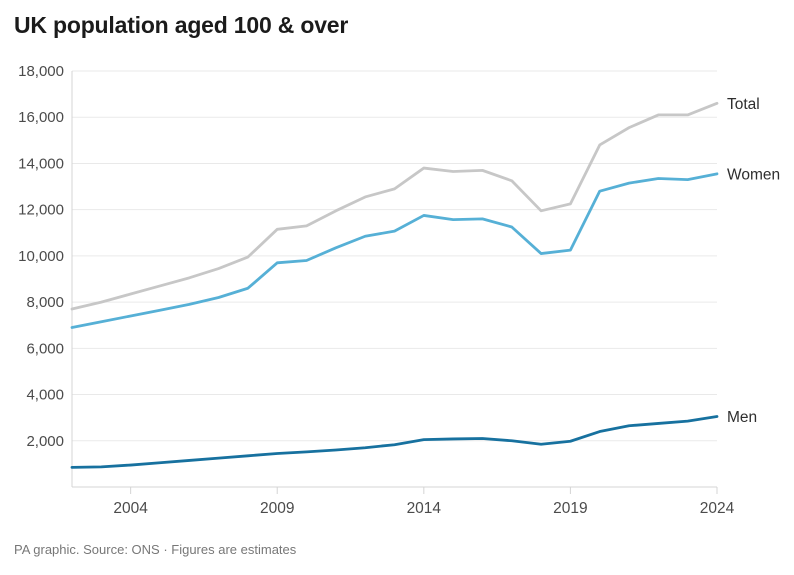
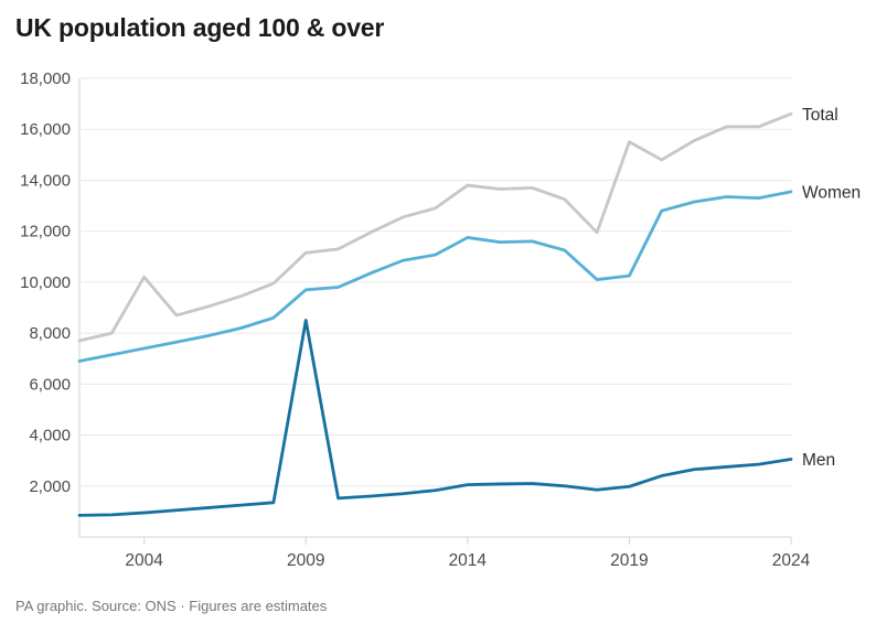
Total/2004: 8400 -> 10200
Men/2009: 1400 -> 8500
Total/2019: 12200 -> 15500
